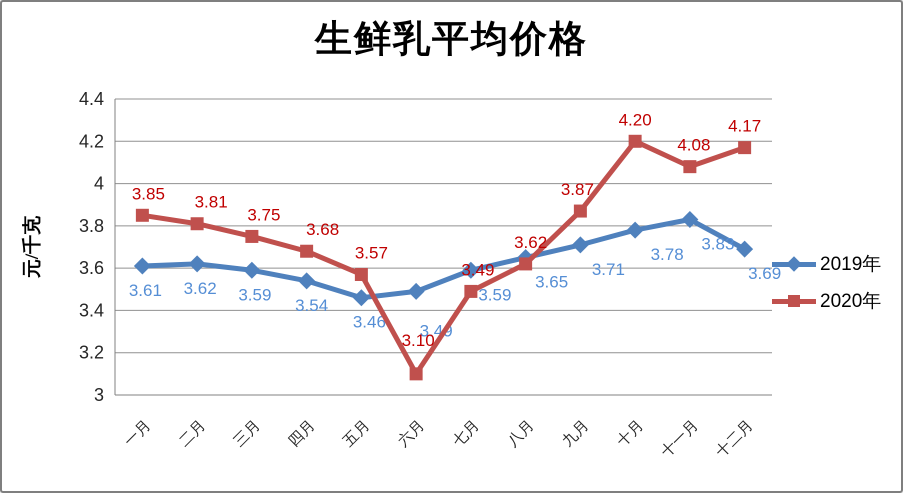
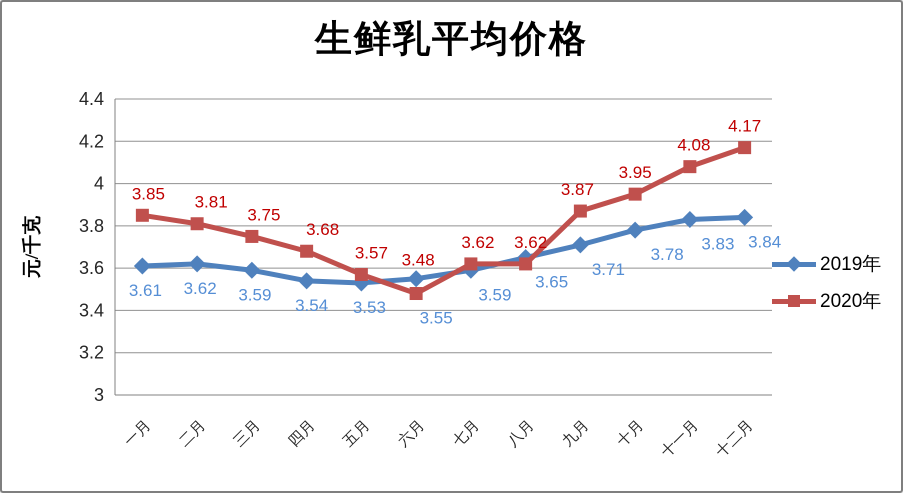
2019年/五月: 3.46 -> 3.53
2019年/六月: 3.49 -> 3.55
2020年/六月: 3.10 -> 3.48
2020年/七月: 3.49 -> 3.62
2020年/十月: 4.20 -> 3.95
2019年/十二月: 3.69 -> 3.84
